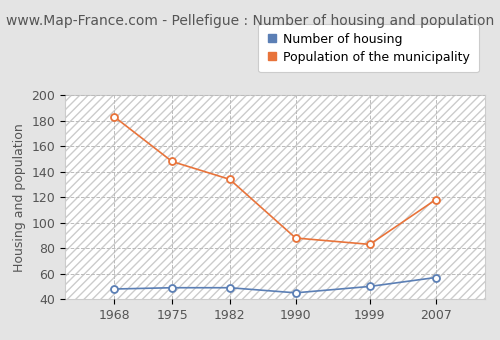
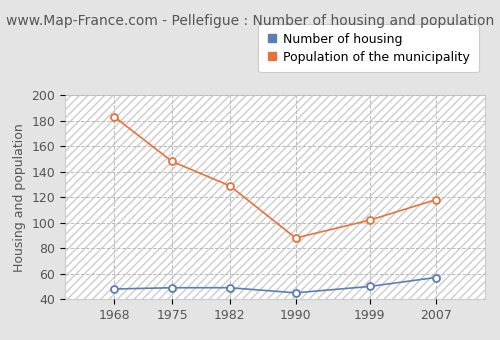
Population of the municipality/1982: 134 -> 129
Population of the municipality/1999: 83 -> 102
